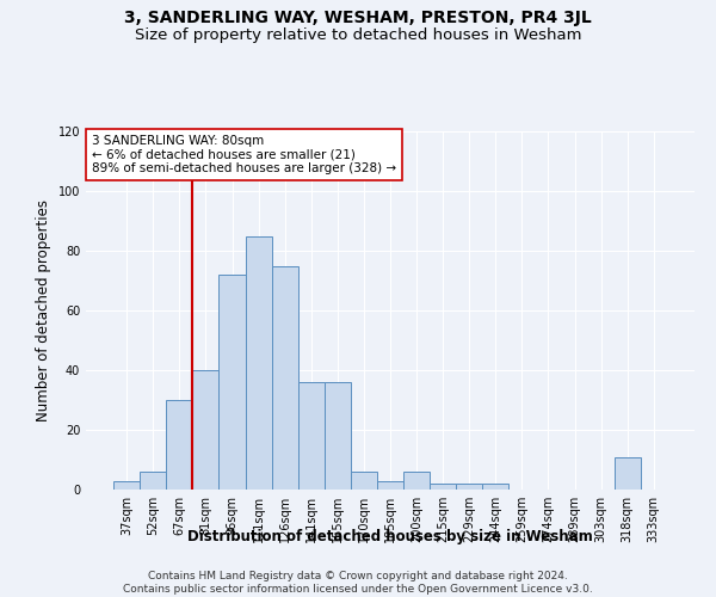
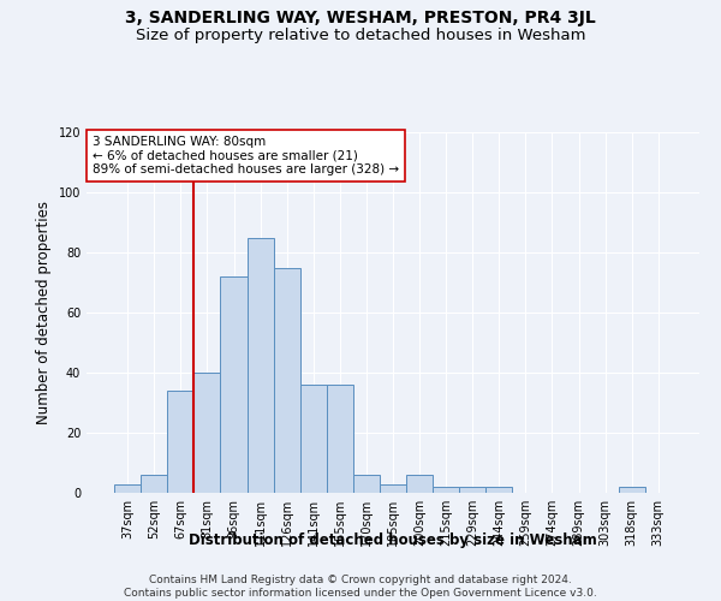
67sqm: 30 -> 34
318sqm: 11 -> 2
